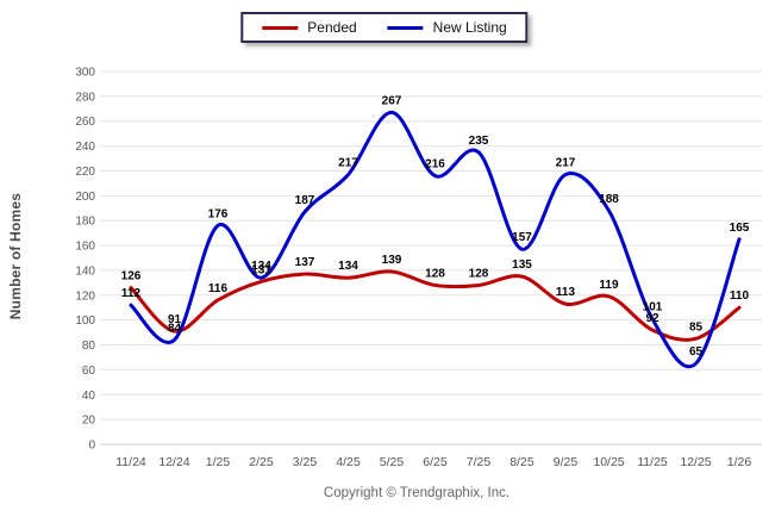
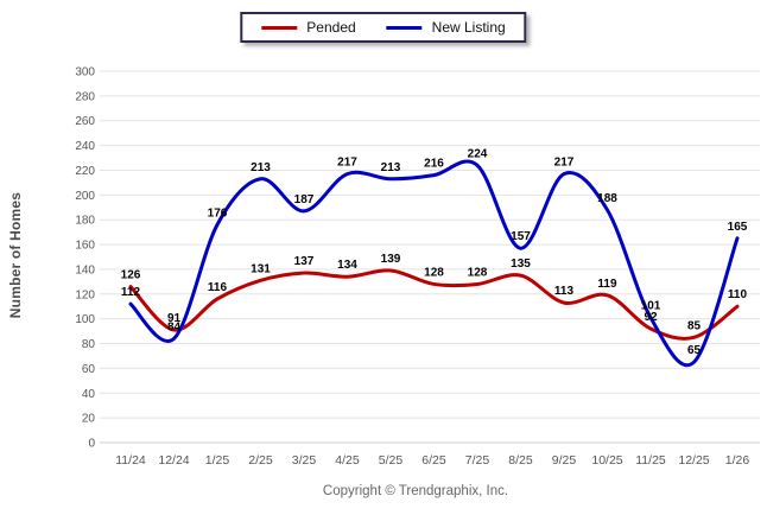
New Listing/2/25: 134 -> 213
New Listing/5/25: 267 -> 213
New Listing/7/25: 235 -> 224
